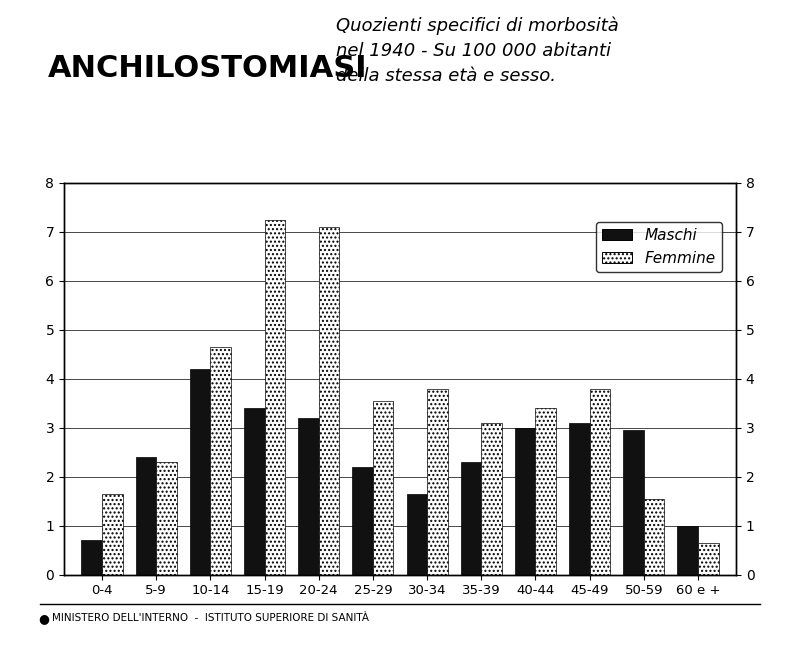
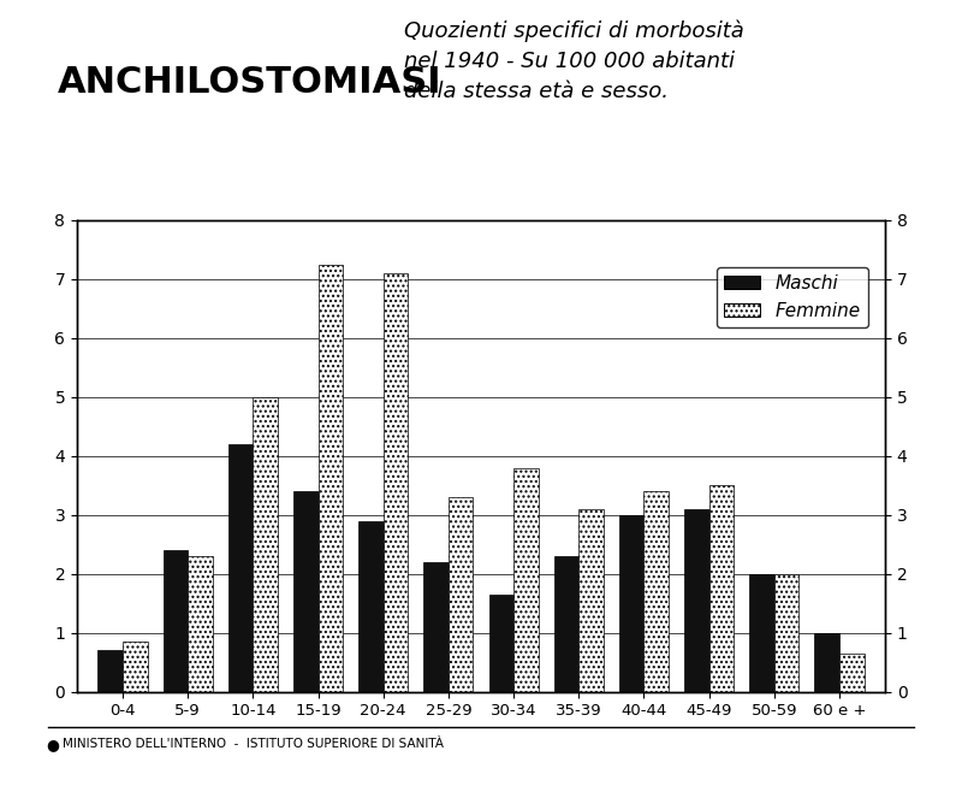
Femmine/0-4: 1.65 -> 0.85
Femmine/10-14: 4.65 -> 5.00
Maschi/20-24: 3.20 -> 2.90
Femmine/25-29: 3.55 -> 3.30
Femmine/45-49: 3.80 -> 3.50
Maschi/50-59: 2.95 -> 2.00
Femmine/50-59: 1.55 -> 2.00
